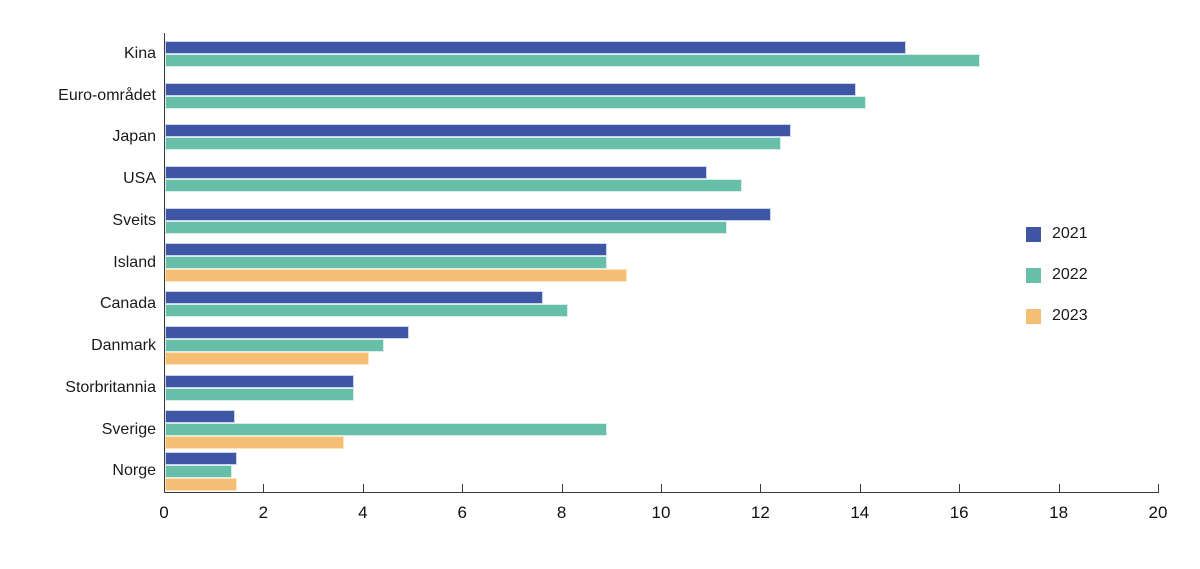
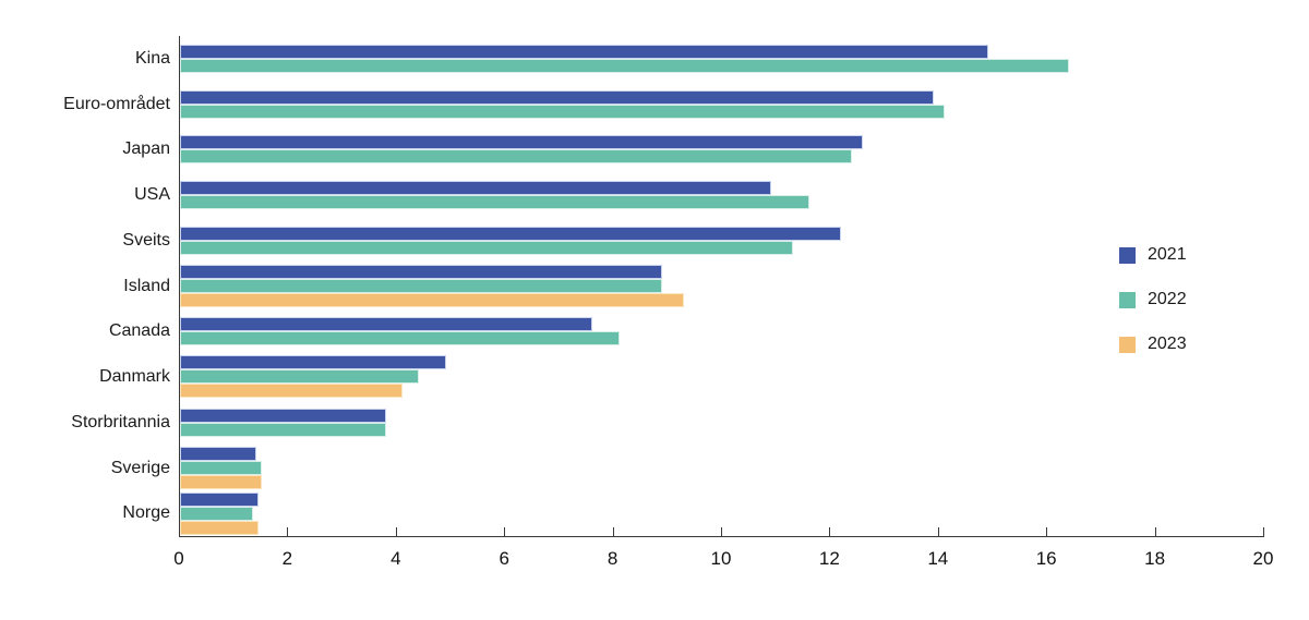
2022/Sverige: 8.9 -> 1.5
2023/Sverige: 3.6 -> 1.5
